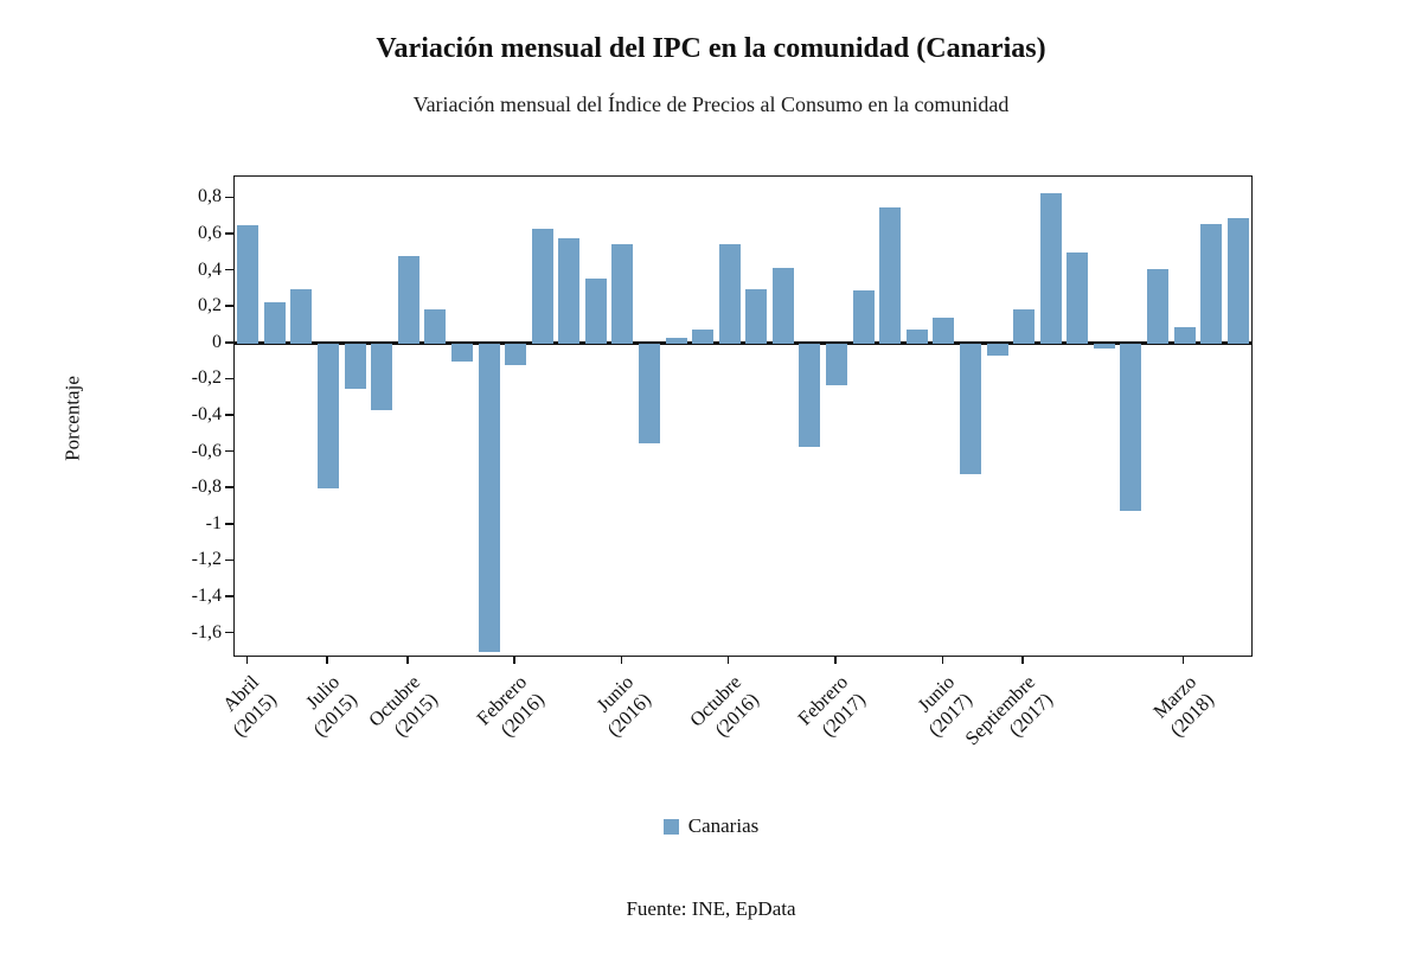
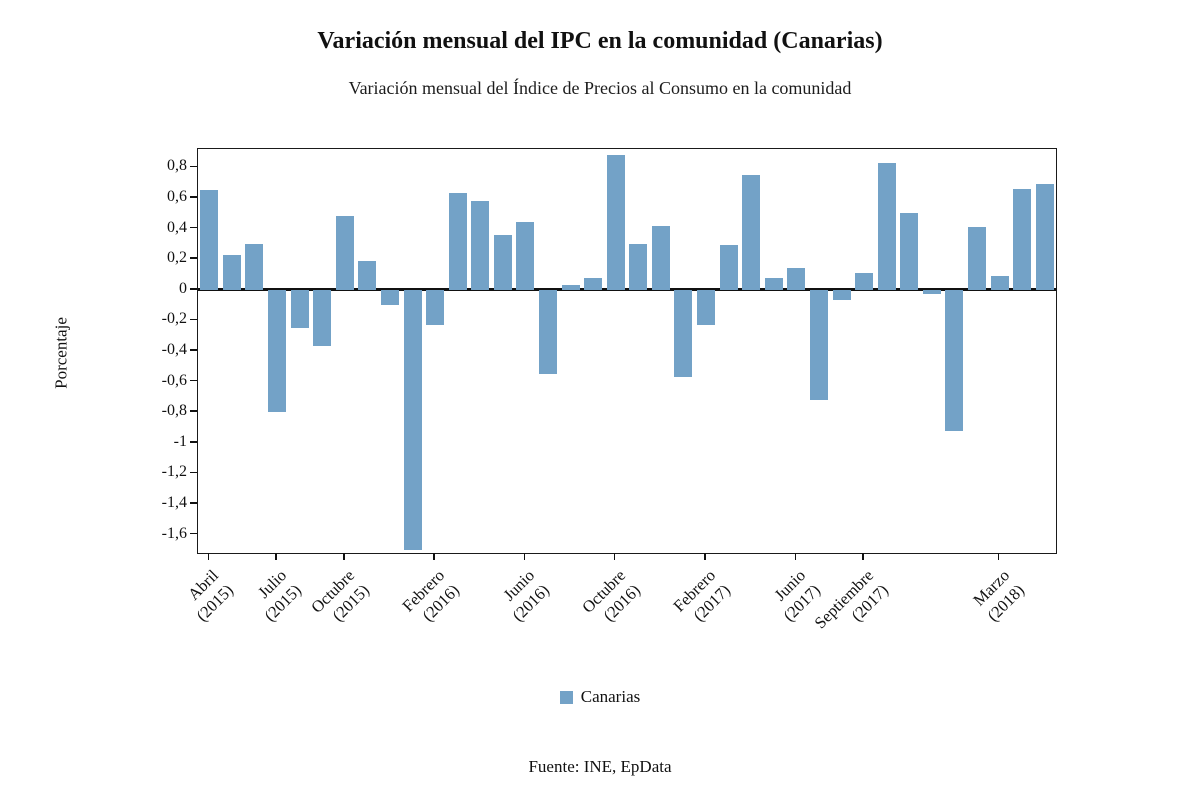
Febrero (2016): -0,12 -> -0,23
Junio (2016): 0,55 -> 0,44
Octubre (2016): 0,55 -> 0,88
Septiembre (2017): 0,19 -> 0,11
